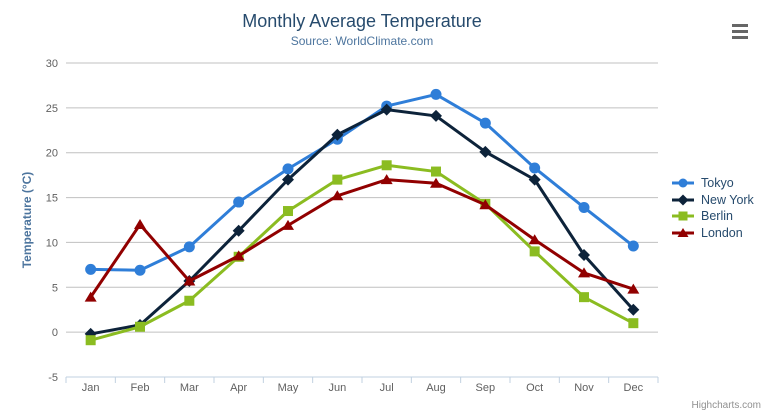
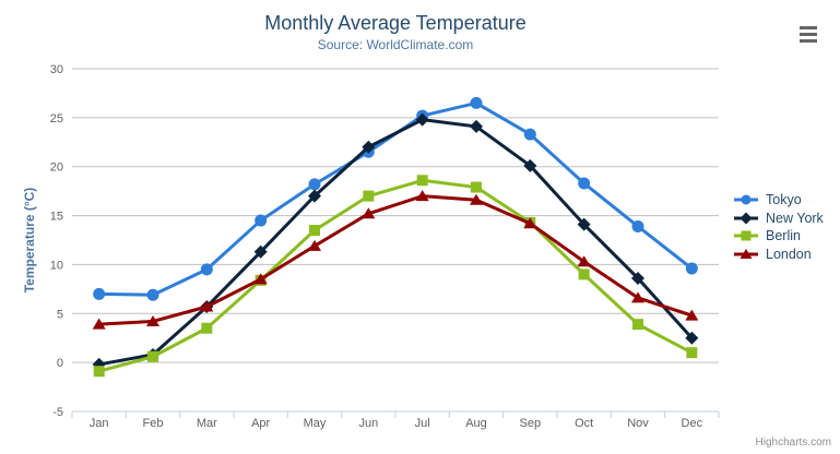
London/Feb: 12 -> 4
New York/Oct: 17 -> 14
